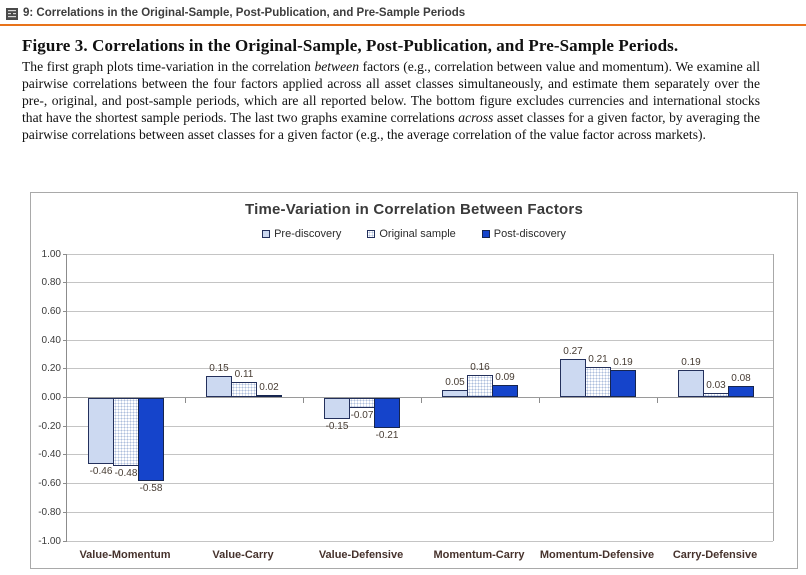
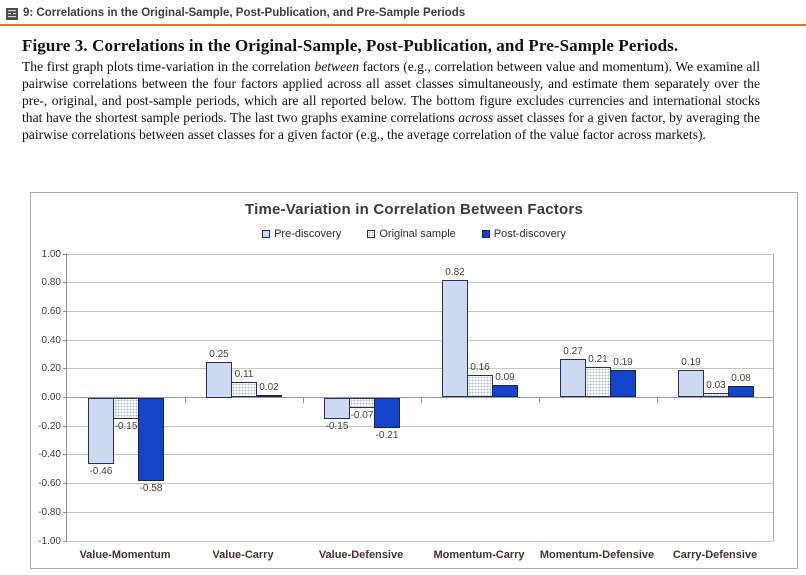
Original sample/Value-Momentum: -0.48 -> -0.15
Pre-discovery/Value-Carry: 0.15 -> 0.25
Pre-discovery/Momentum-Carry: 0.05 -> 0.82
